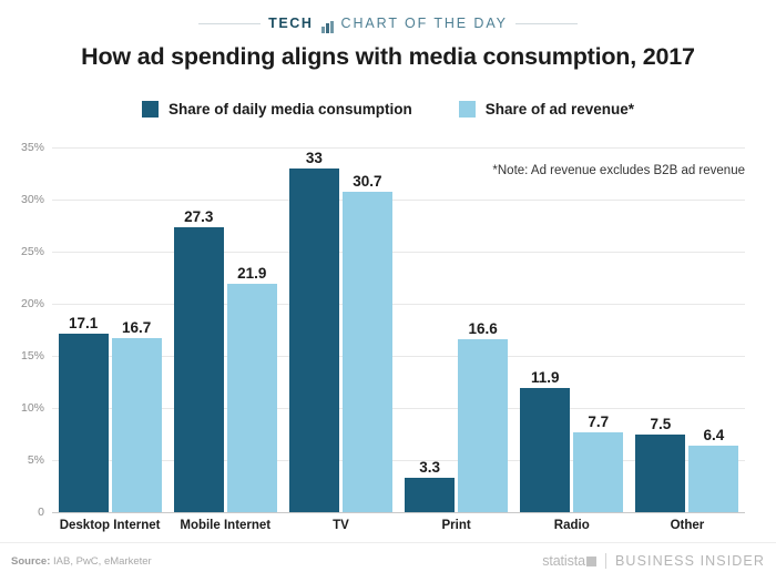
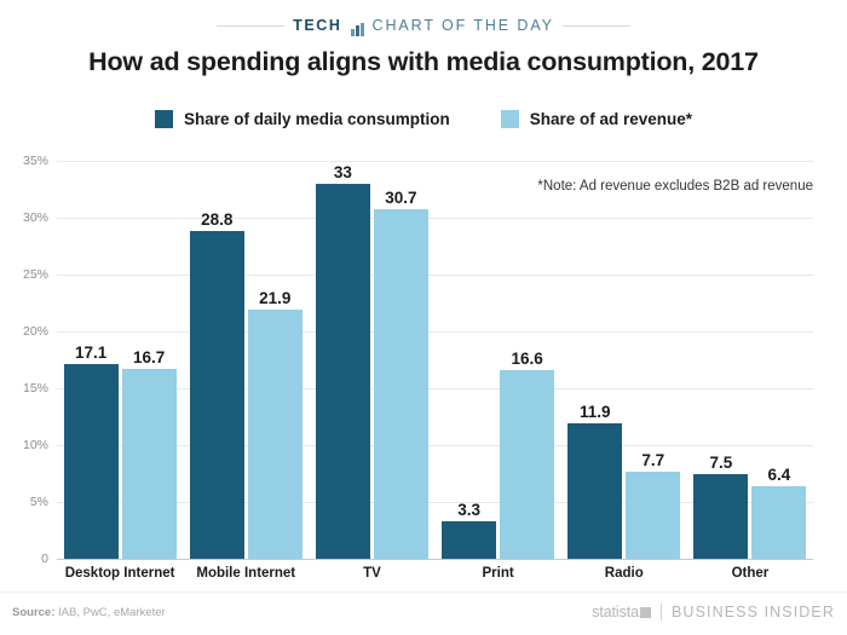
Share of daily media consumption/Mobile Internet: 27.3 -> 28.8
